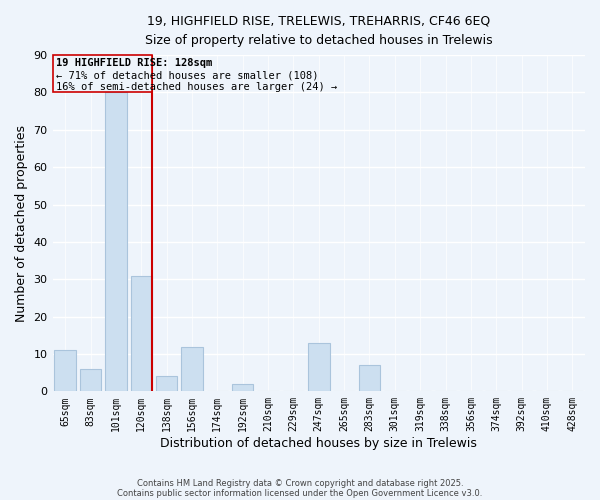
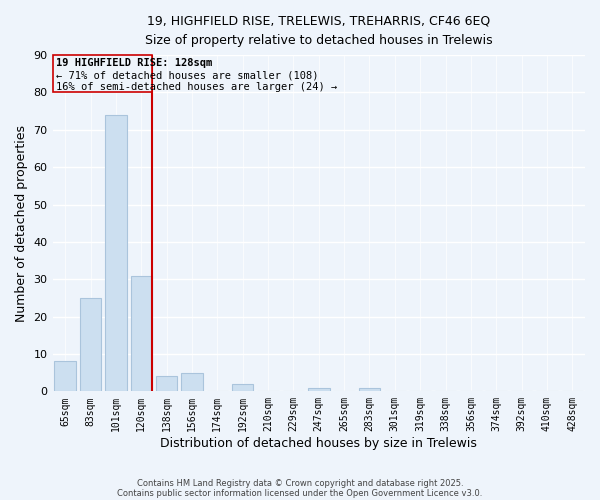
65sqm: 11 -> 8
83sqm: 6 -> 25
101sqm: 80 -> 74
156sqm: 12 -> 5
247sqm: 13 -> 1
283sqm: 7 -> 1
